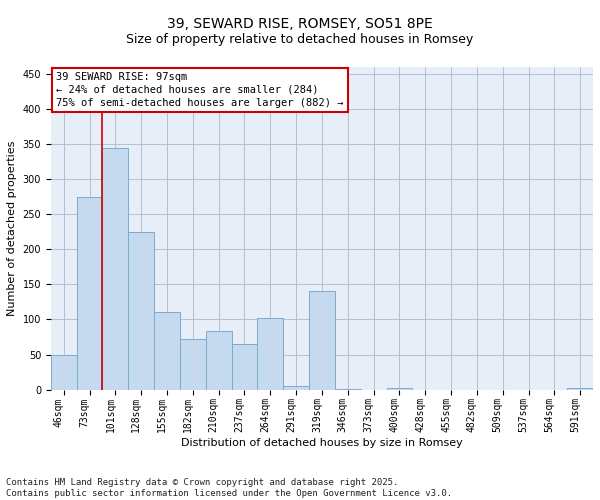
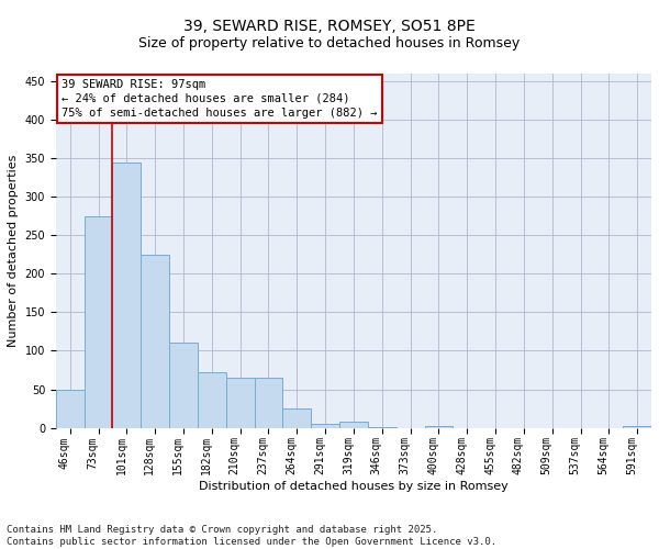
210sqm: 84 -> 65
264sqm: 102 -> 25
319sqm: 140 -> 8
